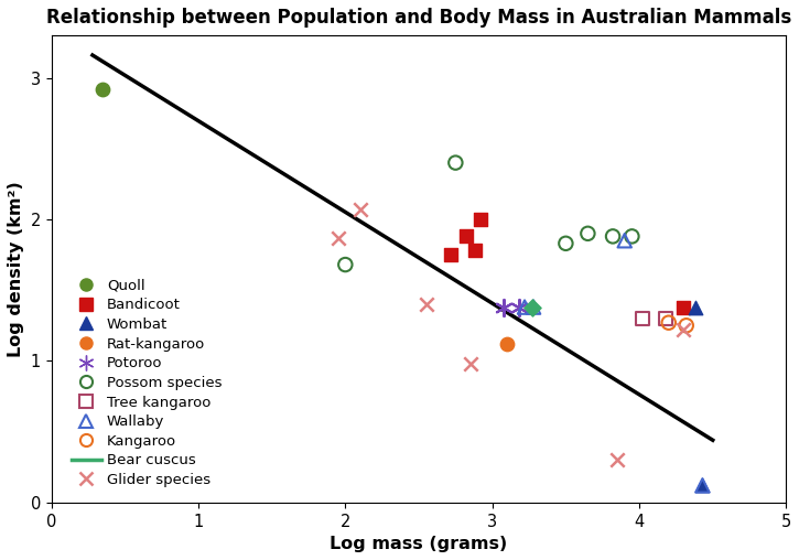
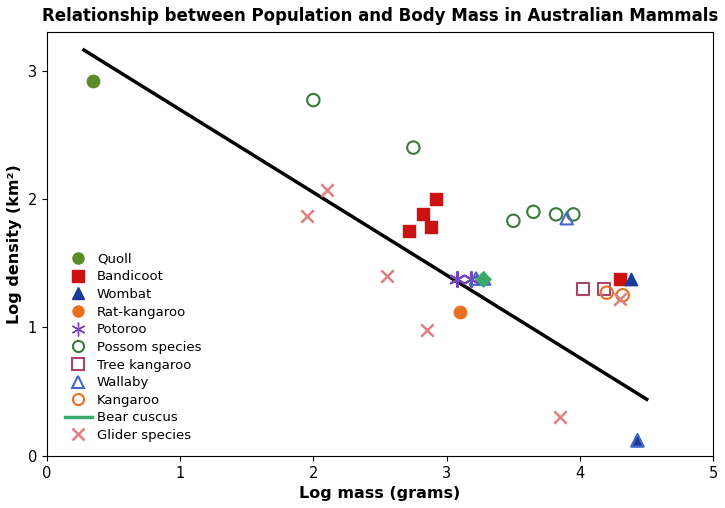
Possom species/2: 1.68 -> 2.77
